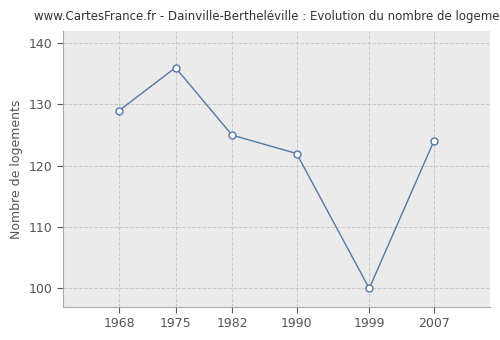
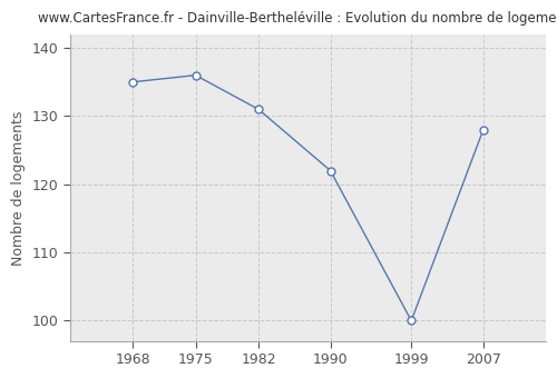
1968: 129 -> 135
1982: 125 -> 131
2007: 124 -> 128
